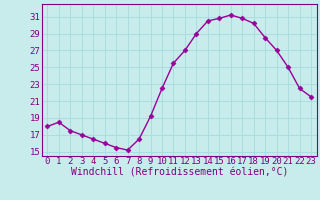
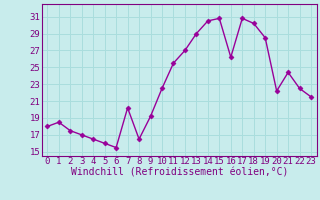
7: 15.2 -> 20.2
16: 31.2 -> 26.2
20: 27.0 -> 22.2
21: 25.0 -> 24.4
